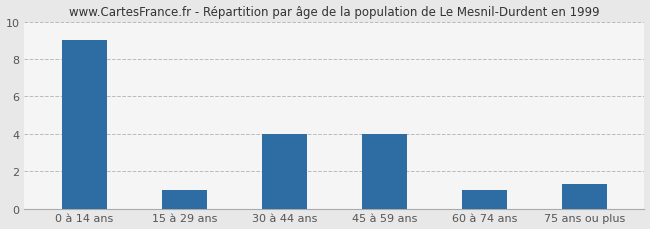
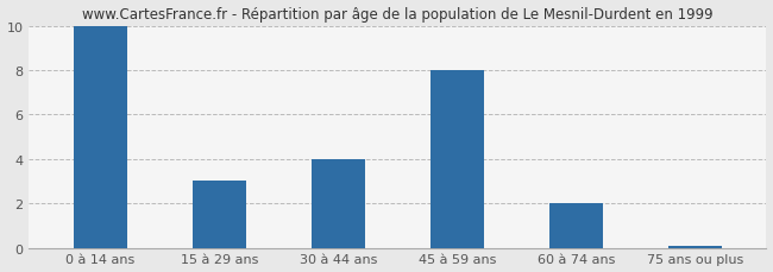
0 à 14 ans: 9.0 -> 10.0
15 à 29 ans: 1.0 -> 3.0
45 à 59 ans: 4.0 -> 8.0
60 à 74 ans: 1.0 -> 2.0
75 ans ou plus: 1.3 -> 0.1
